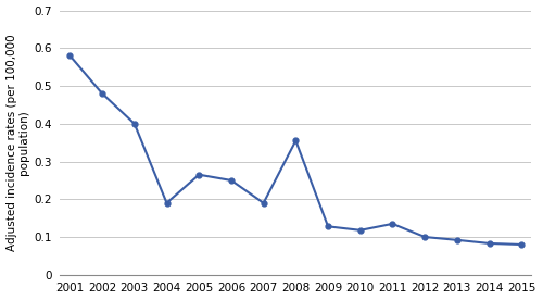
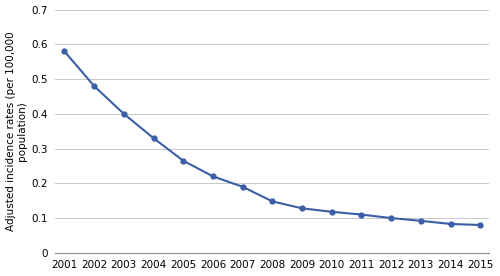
2004: 0.190 -> 0.330
2006: 0.250 -> 0.220
2008: 0.355 -> 0.148
2011: 0.135 -> 0.110
